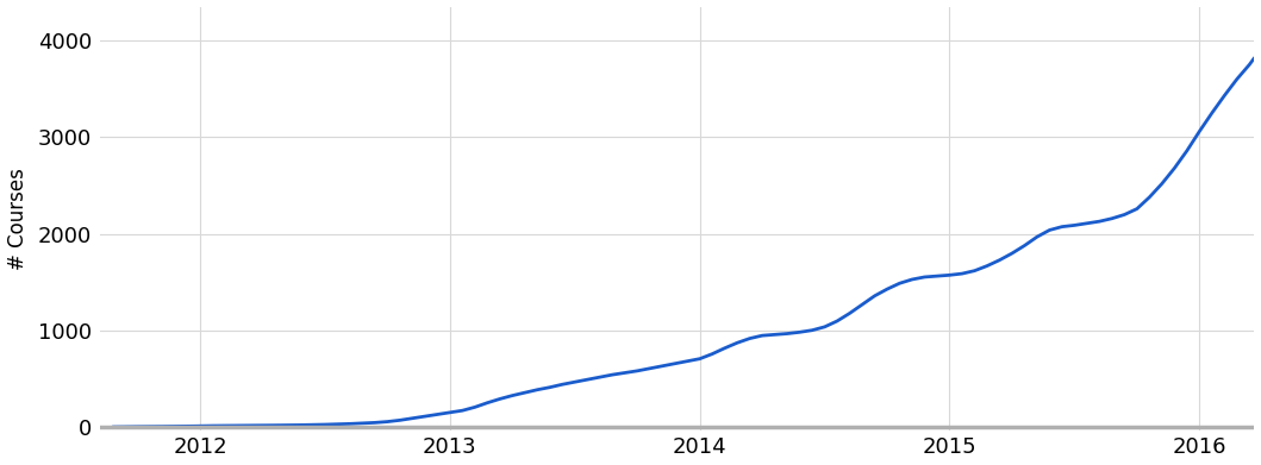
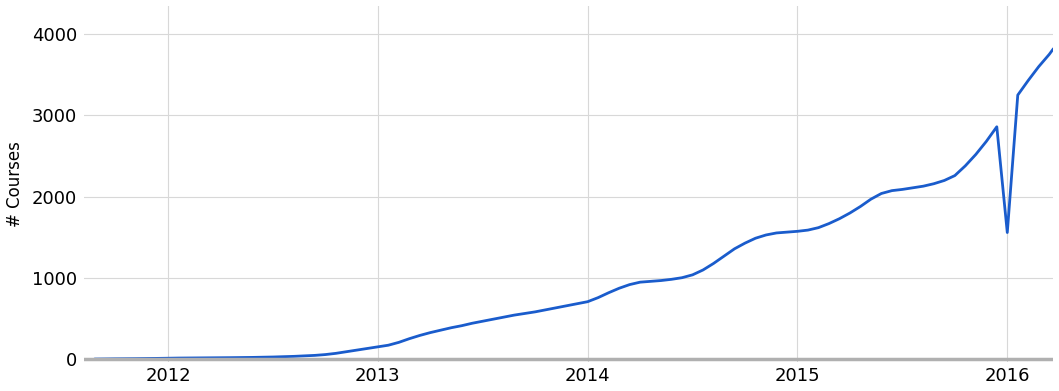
2016: 3060 -> 1560
